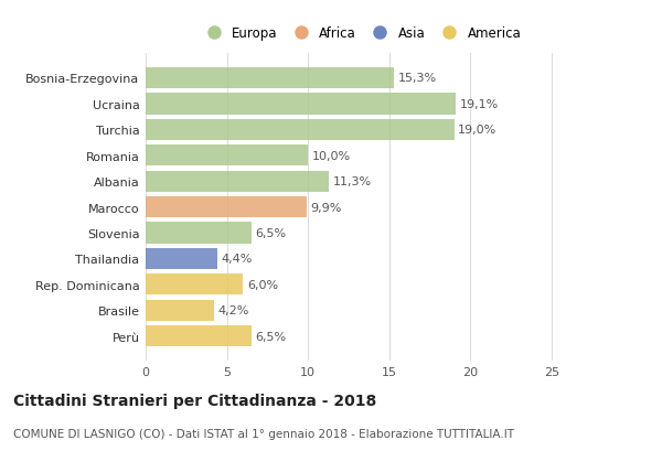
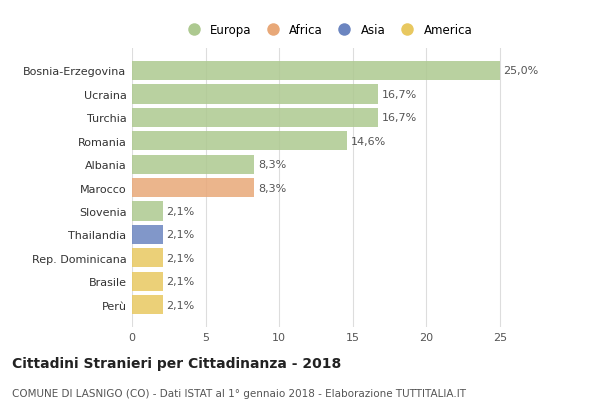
Bosnia-Erzegovina: 15,3% -> 25,0%
Ucraina: 19,1% -> 16,7%
Turchia: 19,0% -> 16,7%
Romania: 10,0% -> 14,6%
Albania: 11,3% -> 8,3%
Marocco: 9,9% -> 8,3%
Slovenia: 6,5% -> 2,1%
Thailandia: 4,4% -> 2,1%
Rep. Dominicana: 6,0% -> 2,1%
Brasile: 4,2% -> 2,1%
Perù: 6,5% -> 2,1%
